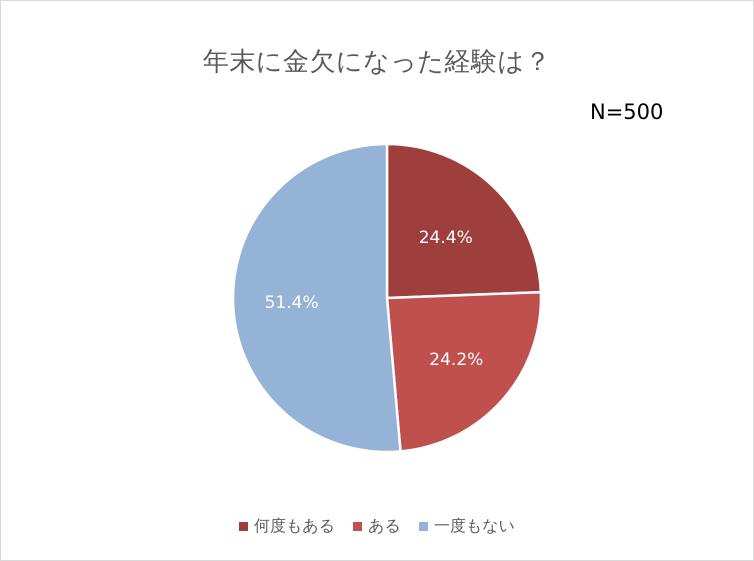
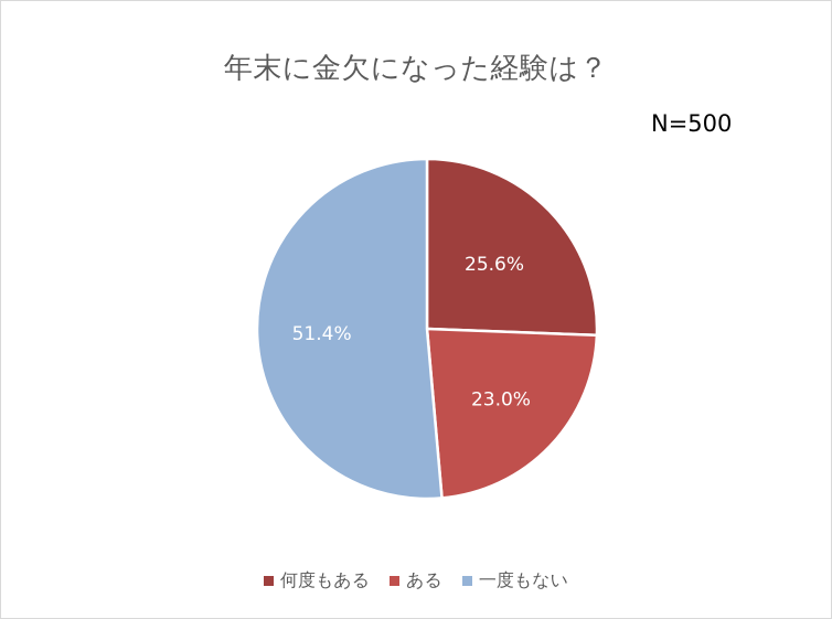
何度もある: 24.4% -> 25.6%
ある: 24.2% -> 23.0%
